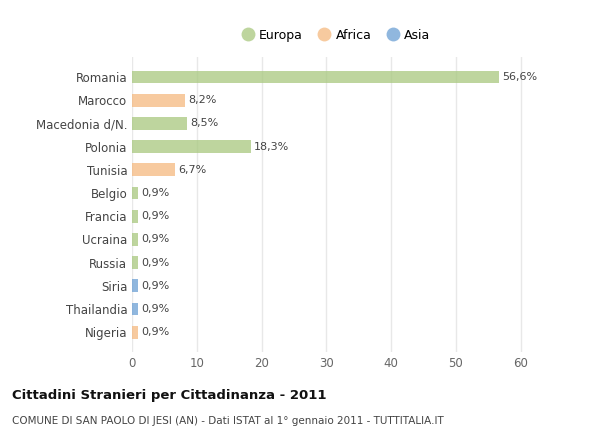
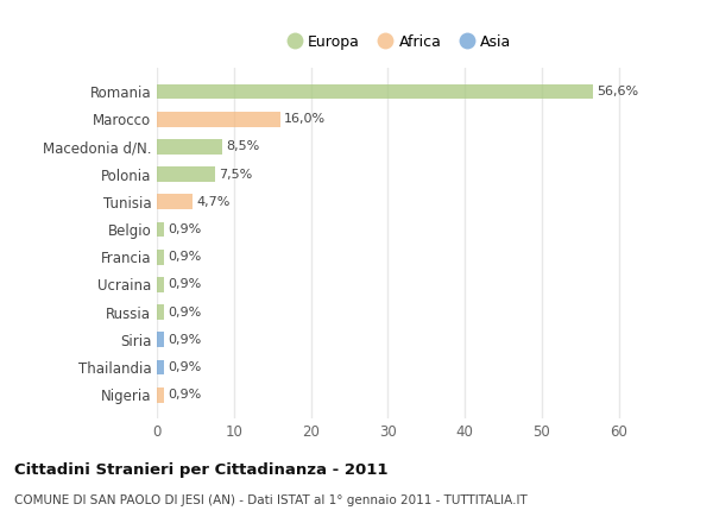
Marocco: 8,2% -> 16,0%
Polonia: 18,3% -> 7,5%
Tunisia: 6,7% -> 4,7%
